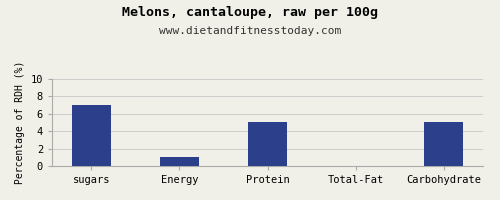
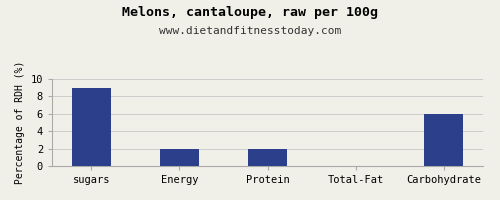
sugars: 7 -> 9
Energy: 1 -> 2
Protein: 5 -> 2
Carbohydrate: 5 -> 6
